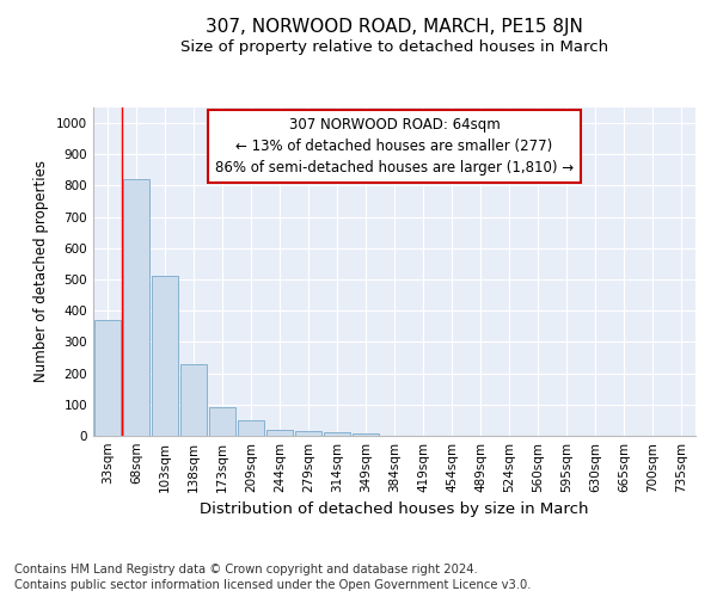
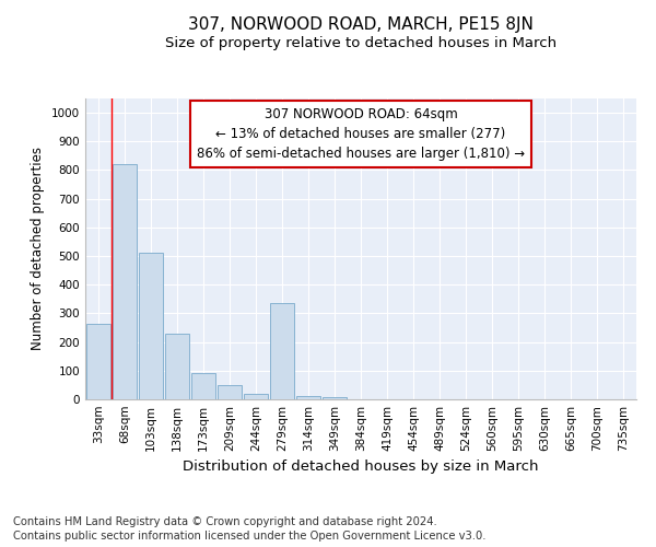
33sqm: 370 -> 265
279sqm: 15 -> 335
